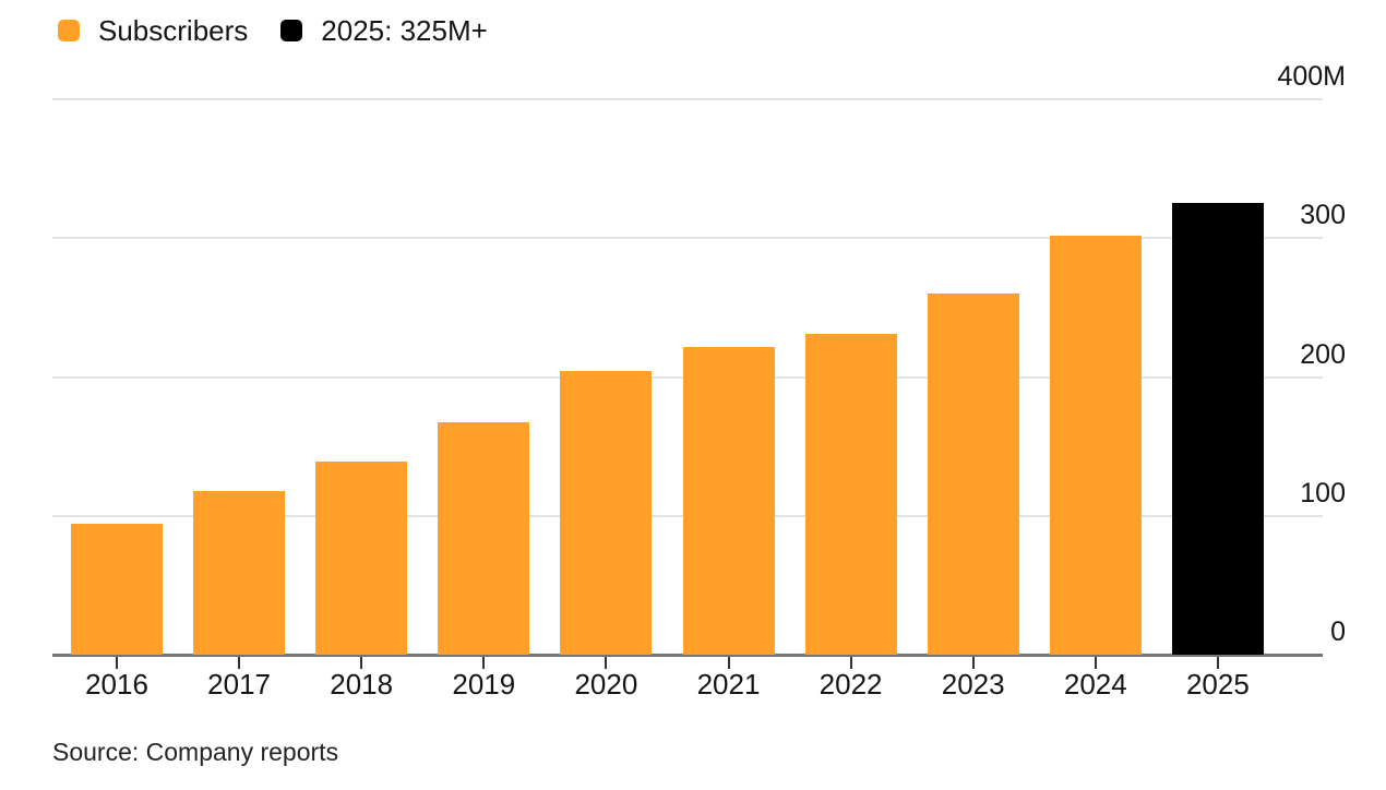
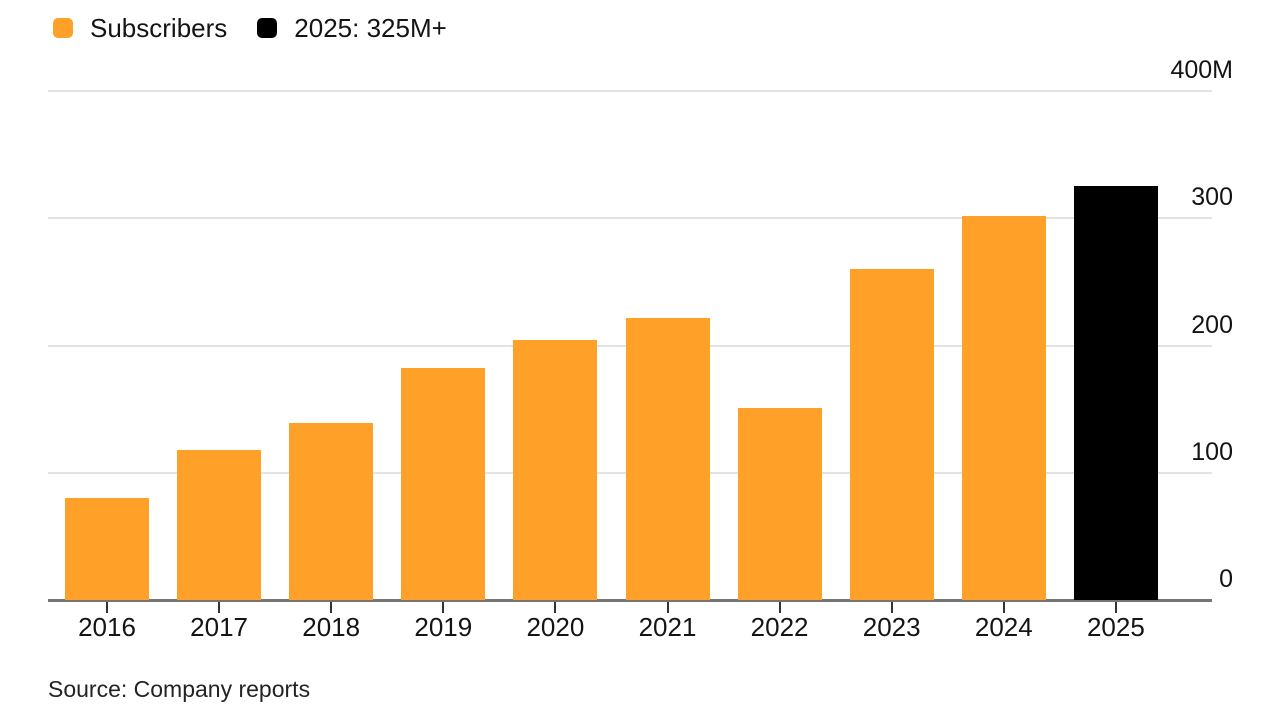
2016: 94M -> 80M
2019: 167M -> 182M
2022: 231M -> 151M
